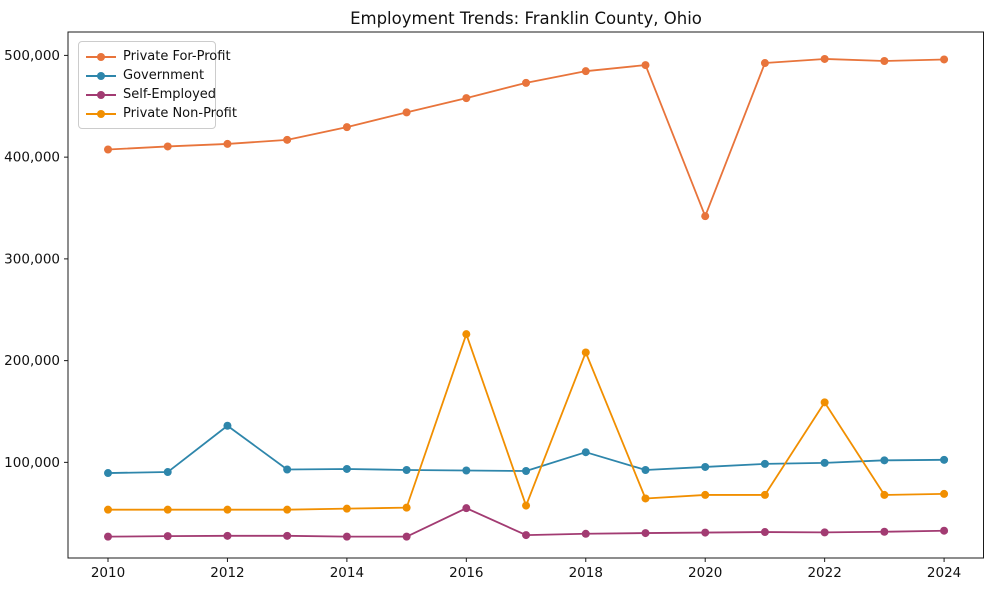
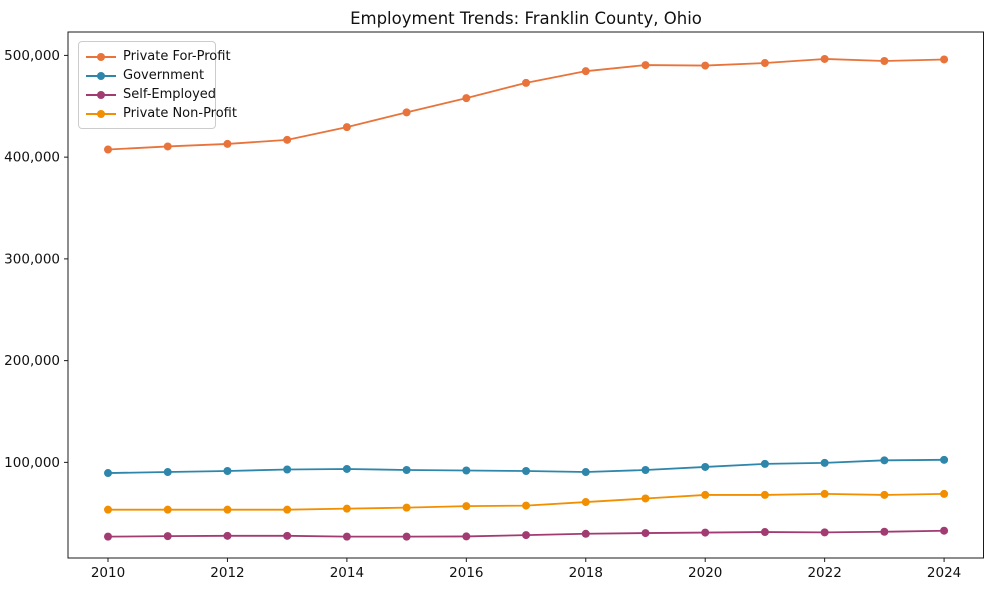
Government/2012: 136000 -> 92000
Self-Employed/2016: 55000 -> 27000
Private Non-Profit/2016: 226000 -> 57000
Government/2018: 110000 -> 90000
Private Non-Profit/2018: 208000 -> 61000
Private For-Profit/2020: 342000 -> 490000
Private Non-Profit/2022: 159000 -> 69000
